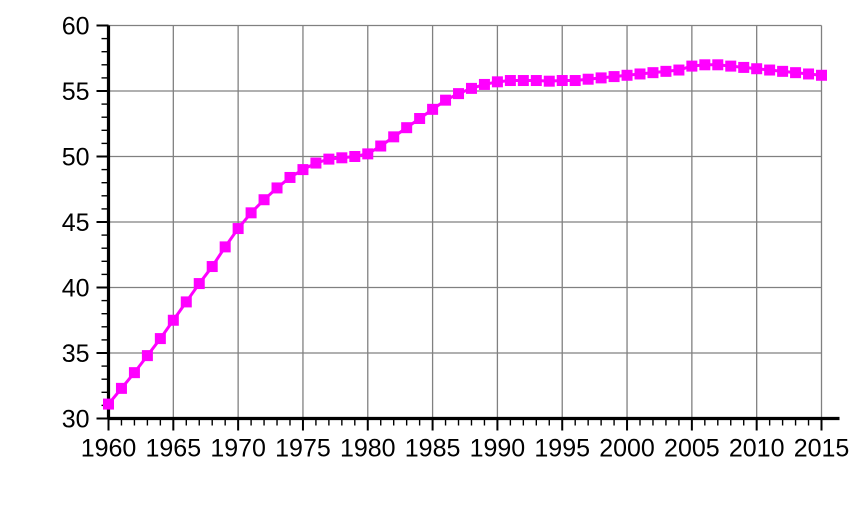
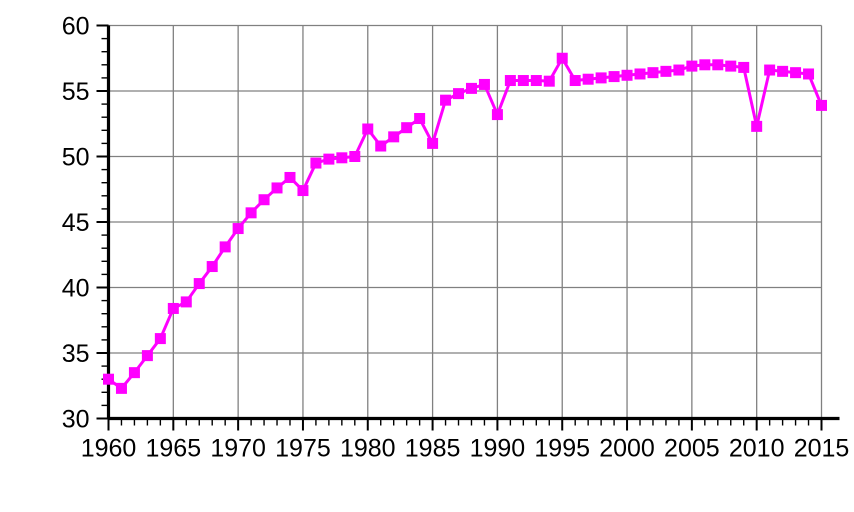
1960: 31.1 -> 33.0
1965: 37.5 -> 38.4
1975: 49.0 -> 47.4
1980: 50.2 -> 52.1
1985: 53.6 -> 51.0
1990: 55.7 -> 53.2
1995: 55.8 -> 57.5
2010: 56.7 -> 52.3
2015: 56.2 -> 53.9
